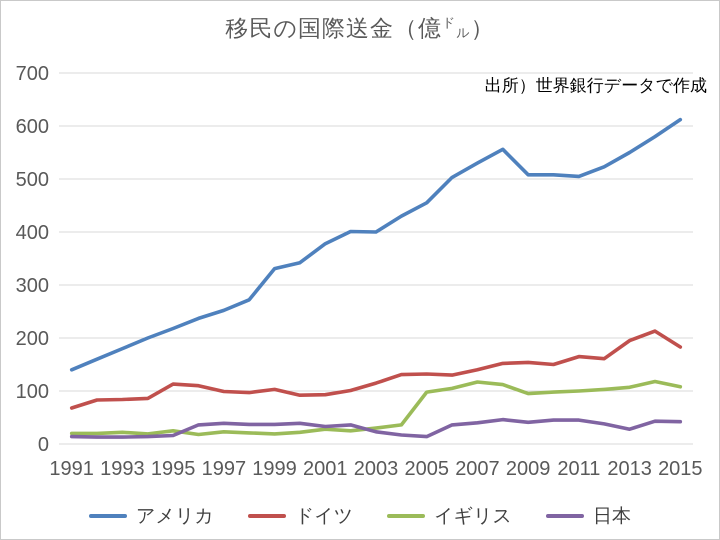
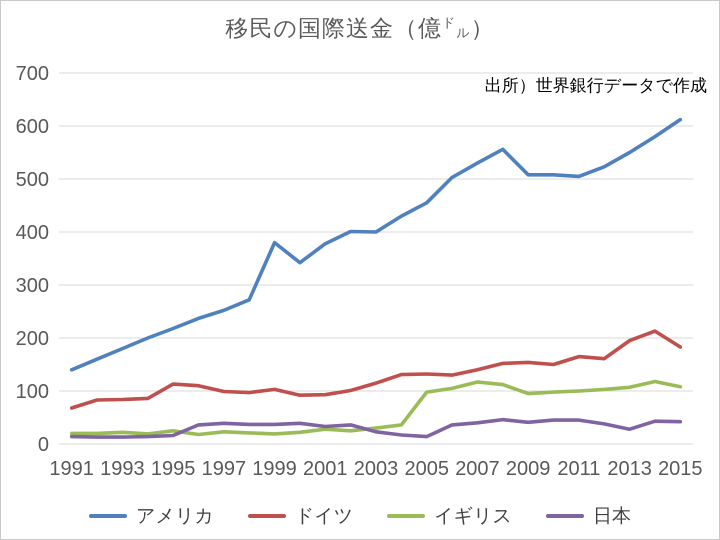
アメリカ/1999: 330 -> 380
